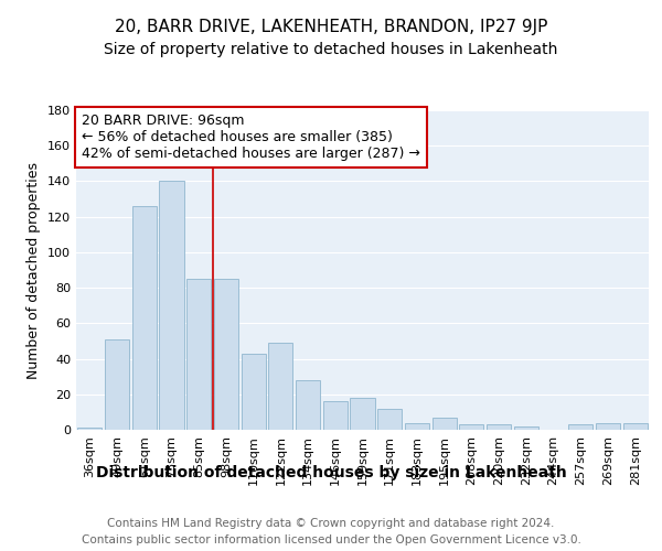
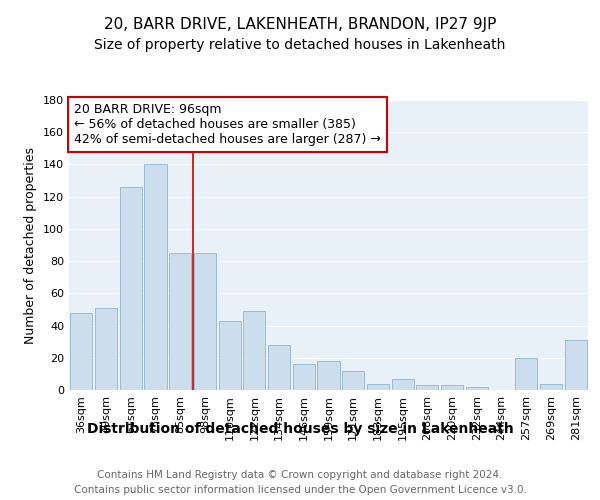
36sqm: 1 -> 48
257sqm: 3 -> 20
281sqm: 4 -> 31
